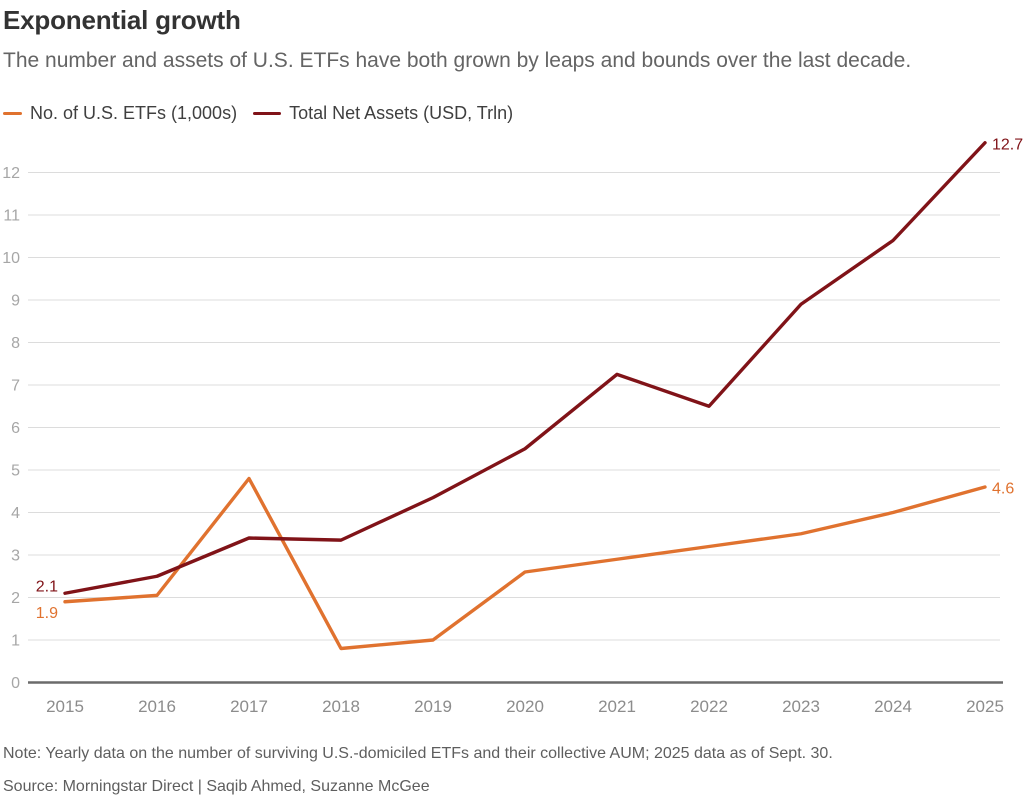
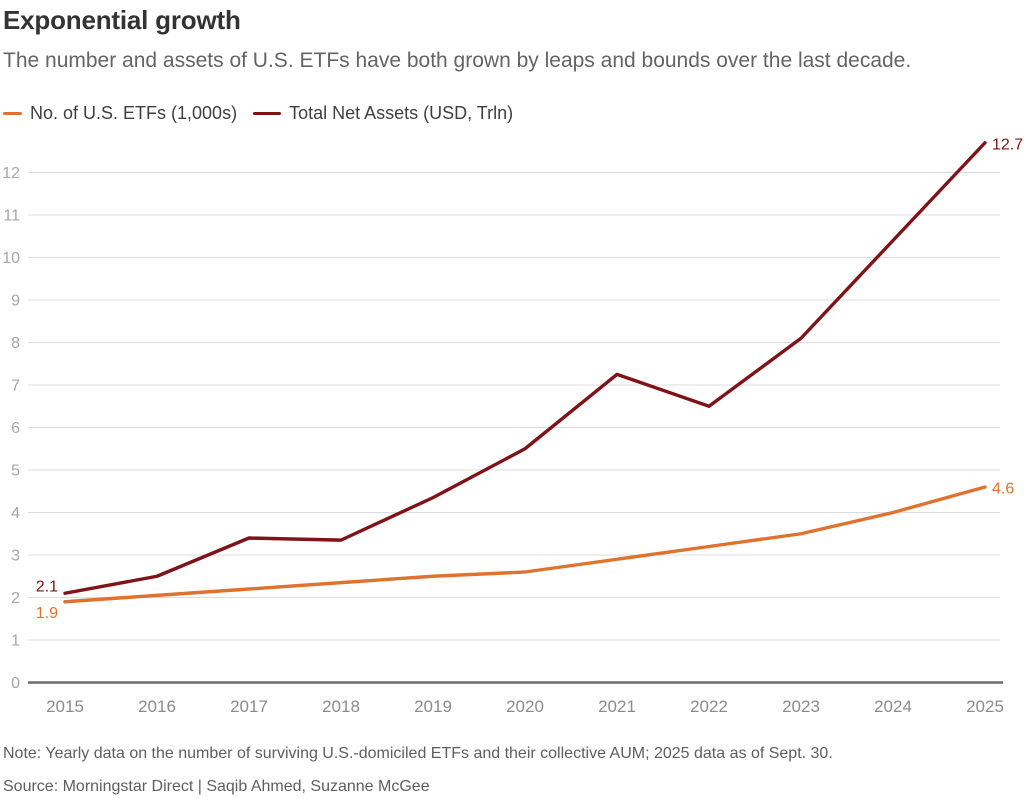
No. of U.S. ETFs (1,000s)/2017: 4.8 -> 2.2
No. of U.S. ETFs (1,000s)/2018: 0.8 -> 2.4
No. of U.S. ETFs (1,000s)/2019: 1.0 -> 2.5
Total Net Assets (USD, Trln)/2023: 8.9 -> 8.1
